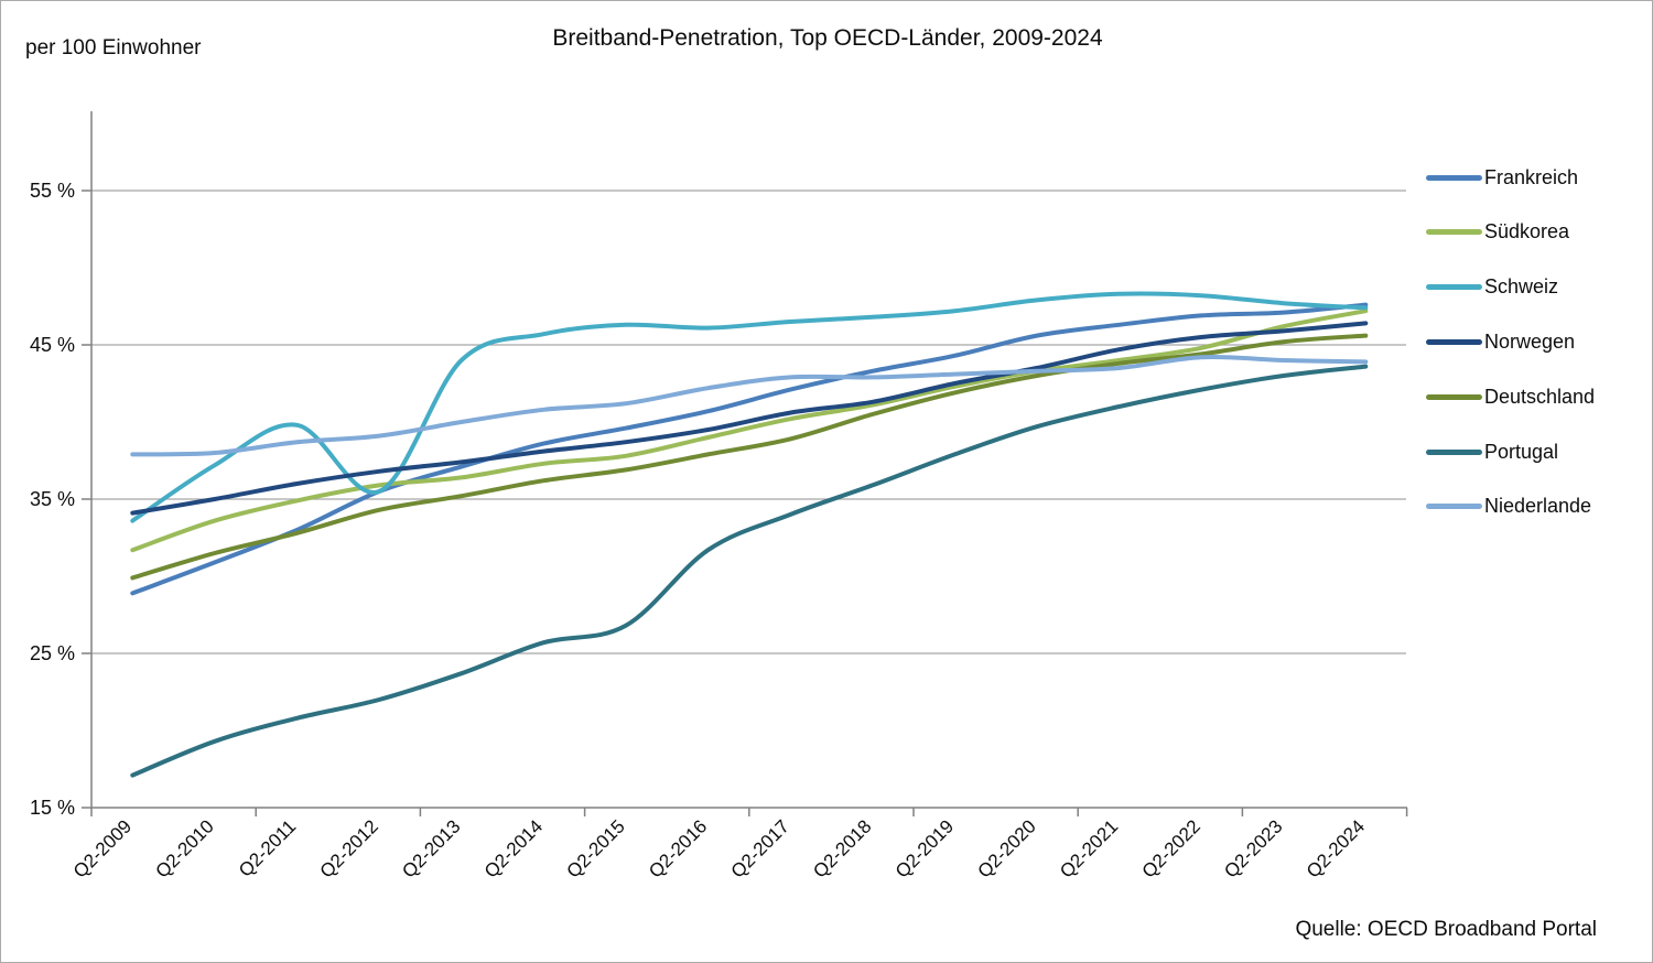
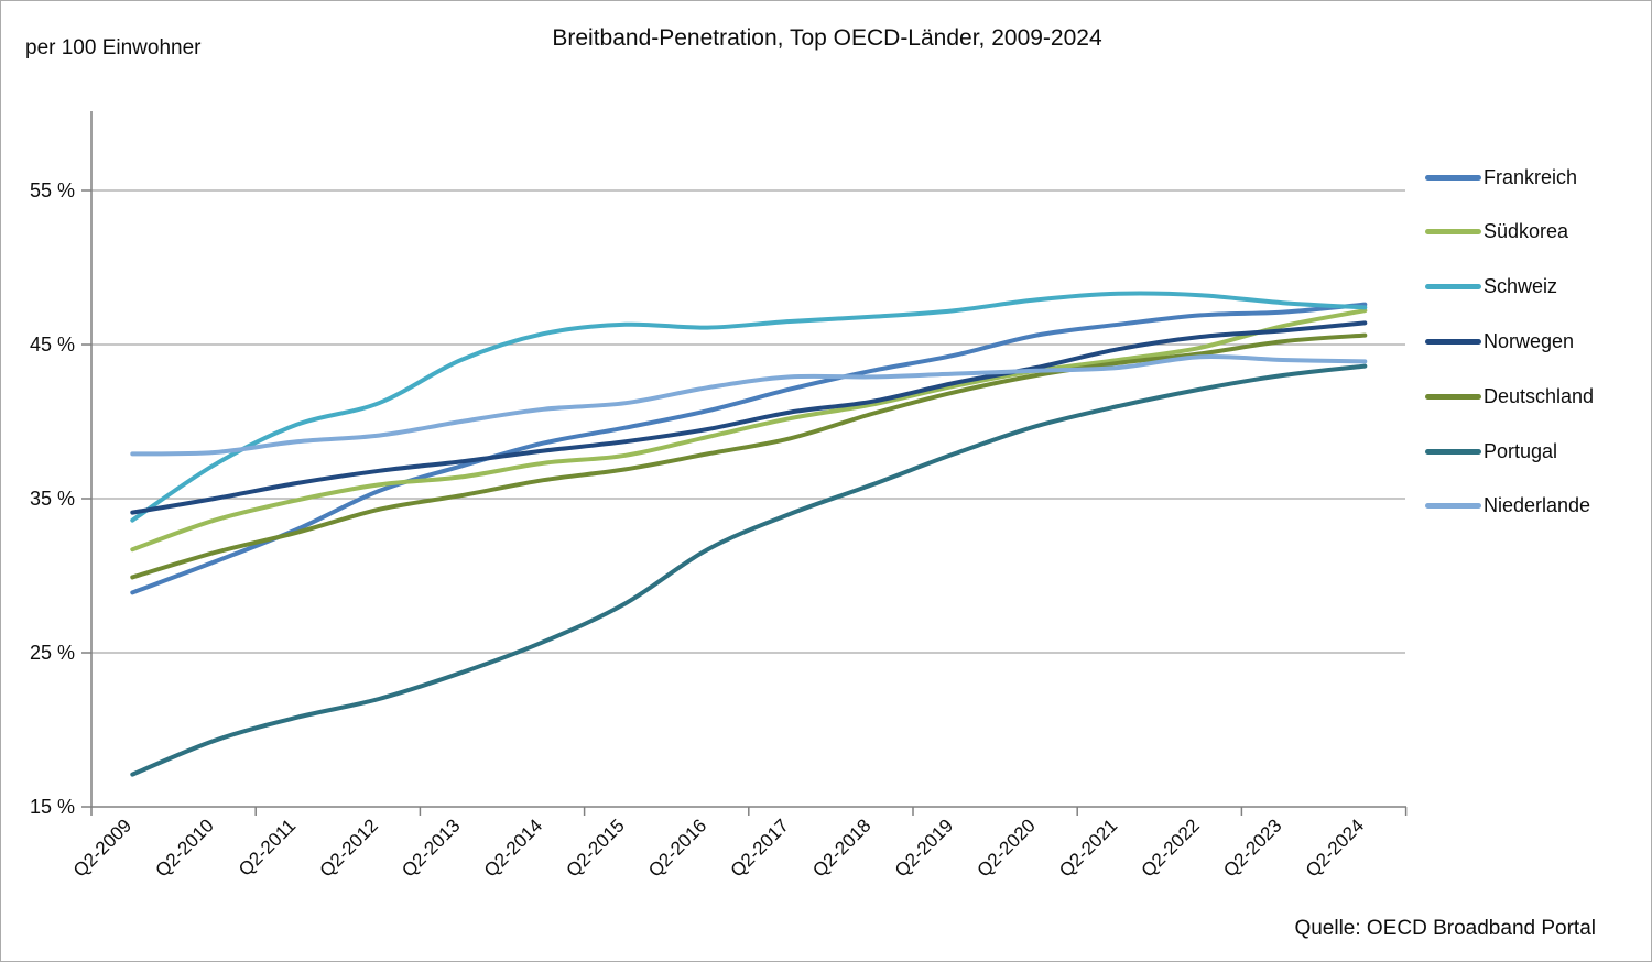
Schweiz/Q2-2012: 35.5% -> 41.2%
Portugal/Q2-2015: 26.8% -> 28.2%
